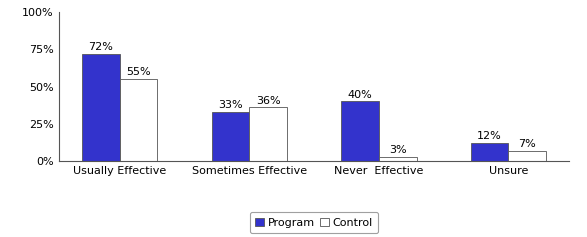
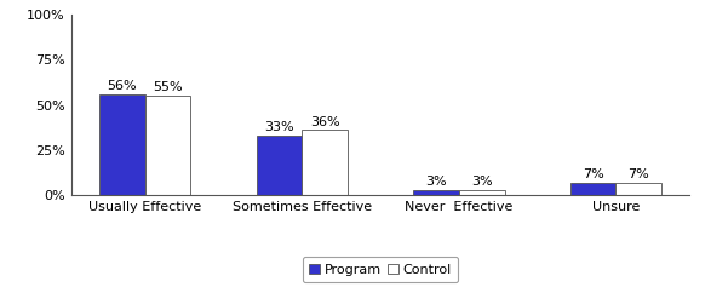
Program/Usually Effective: 72% -> 56%
Program/Never Effective: 40% -> 3%
Program/Unsure: 12% -> 7%
